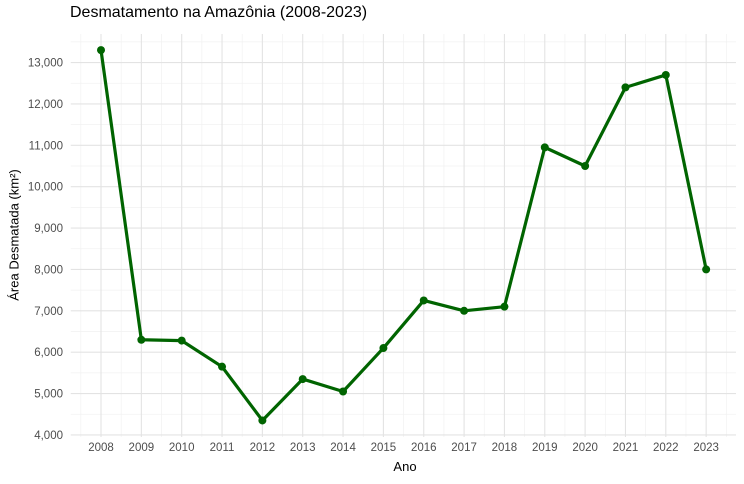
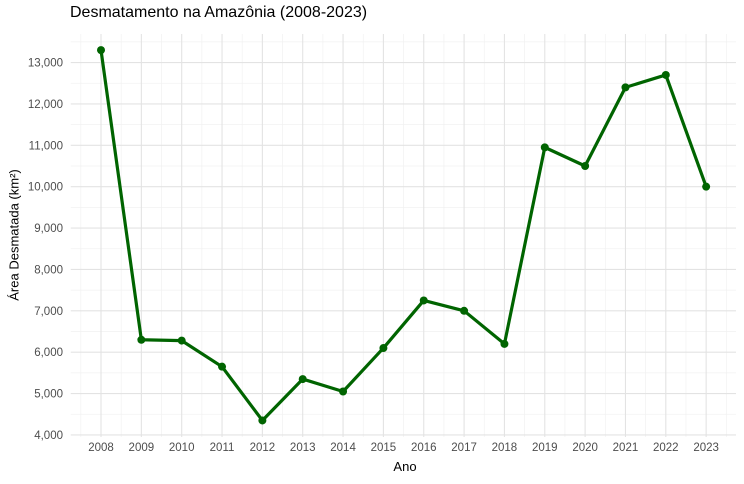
2018: 7100 -> 6200
2023: 8000 -> 10000
